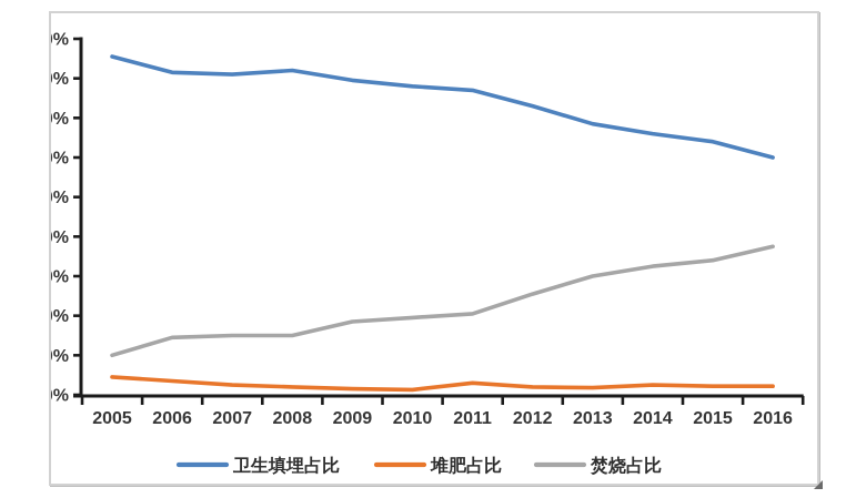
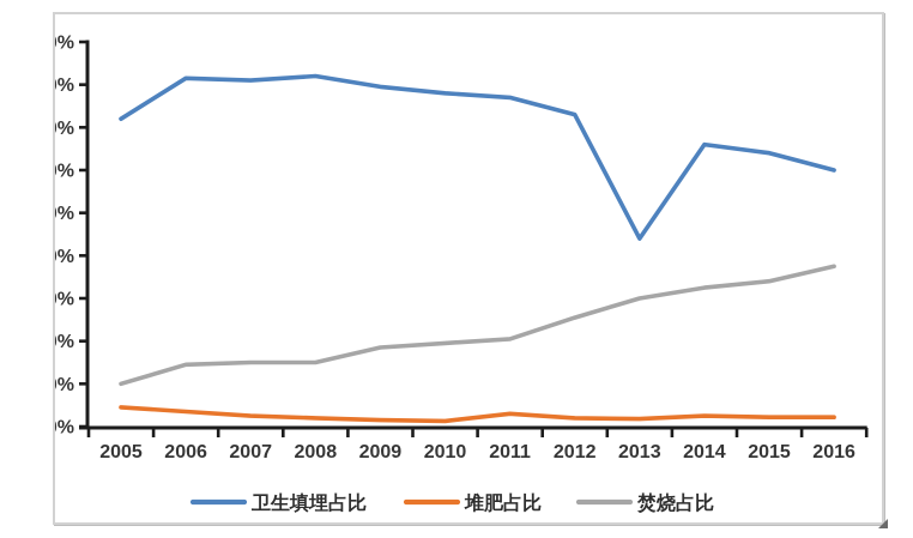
卫生填埋占比/2005: 86% -> 72%
卫生填埋占比/2013: 68% -> 44%
